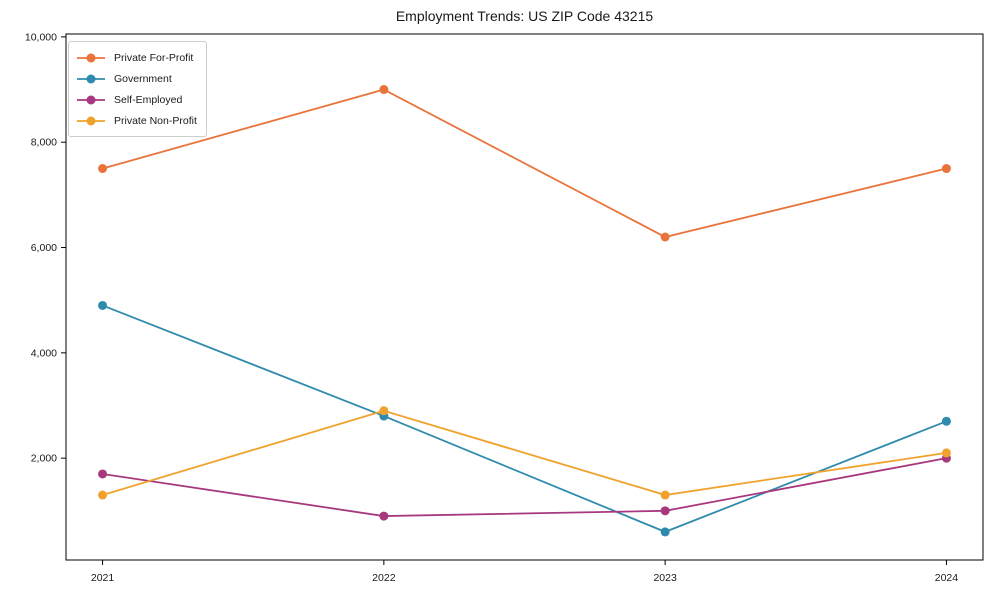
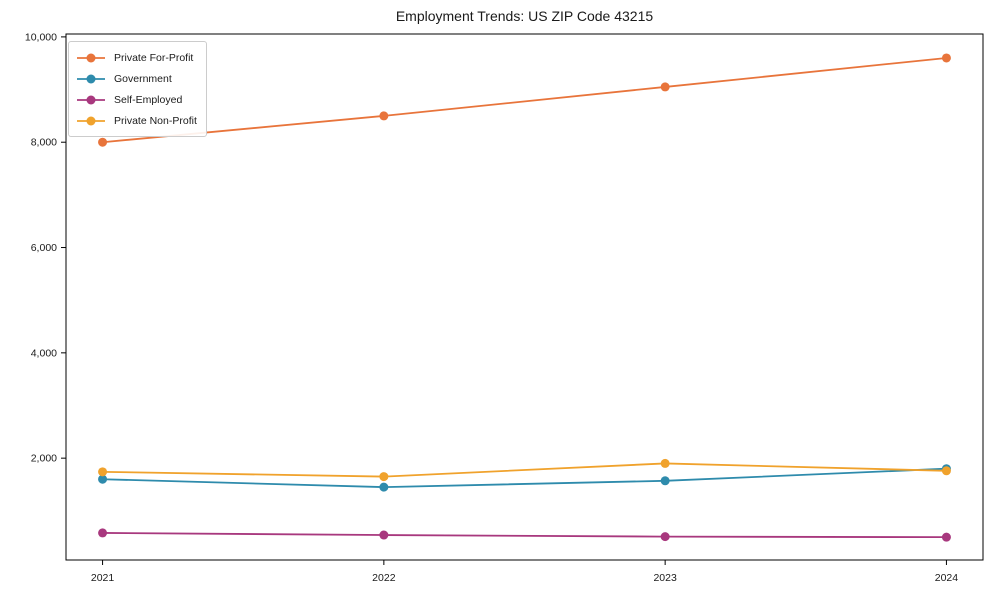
Private For-Profit/2021: 7500 -> 8000
Government/2021: 4900 -> 1600
Self-Employed/2021: 1700 -> 600
Private Non-Profit/2021: 1300 -> 1700
Private For-Profit/2022: 9000 -> 8500
Government/2022: 2800 -> 1400
Self-Employed/2022: 900 -> 500
Private Non-Profit/2022: 2900 -> 1600
Private For-Profit/2023: 6200 -> 9000
Government/2023: 600 -> 1600
Self-Employed/2023: 1000 -> 500
Private Non-Profit/2023: 1300 -> 1900
Private For-Profit/2024: 7500 -> 9600
Government/2024: 2700 -> 1800
Self-Employed/2024: 2000 -> 500
Private Non-Profit/2024: 2100 -> 1800
